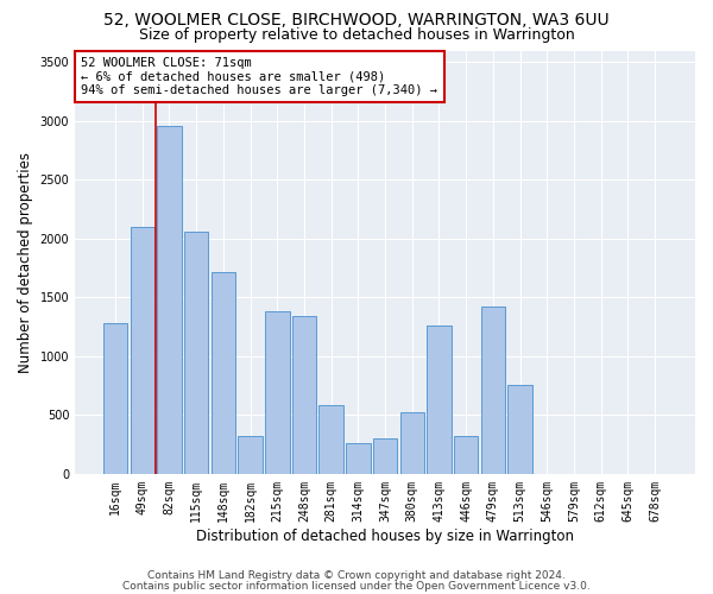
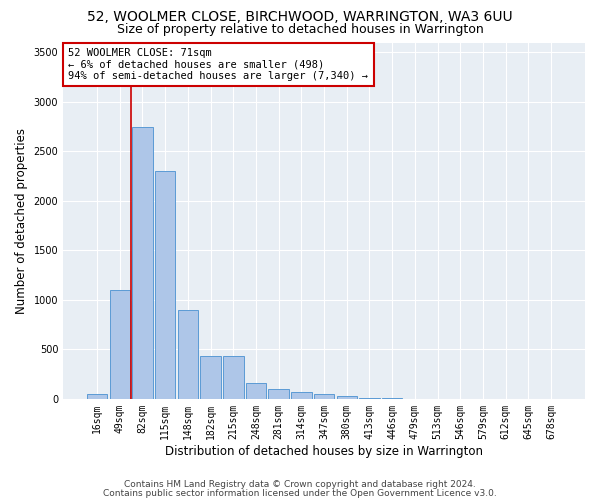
16sqm: 1280 -> 50
49sqm: 2100 -> 1100
82sqm: 2960 -> 2750
115sqm: 2060 -> 2300
148sqm: 1720 -> 900
182sqm: 320 -> 430
215sqm: 1380 -> 430
248sqm: 1340 -> 160
281sqm: 580 -> 100
314sqm: 260 -> 70
347sqm: 300 -> 50
380sqm: 520 -> 30
413sqm: 1260 -> 10
446sqm: 320 -> 0
479sqm: 1420 -> 0
513sqm: 760 -> 0
